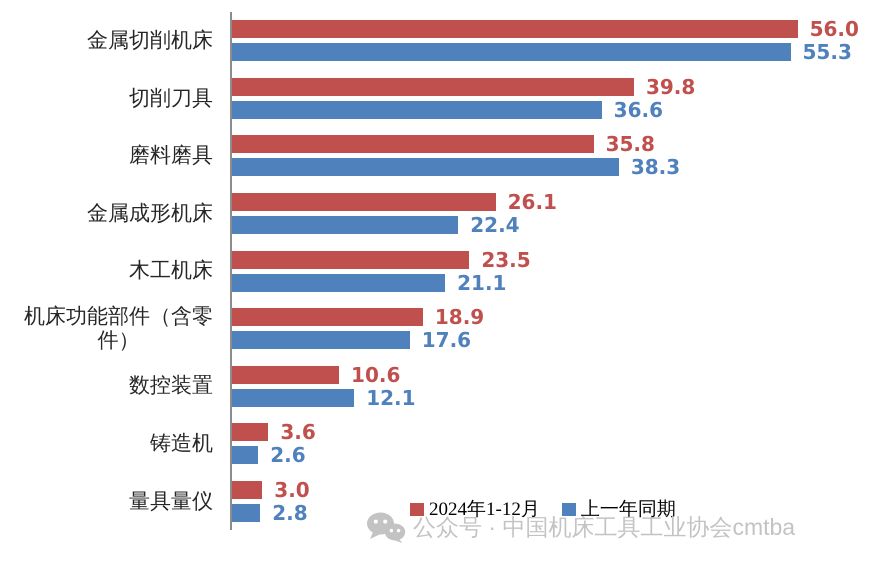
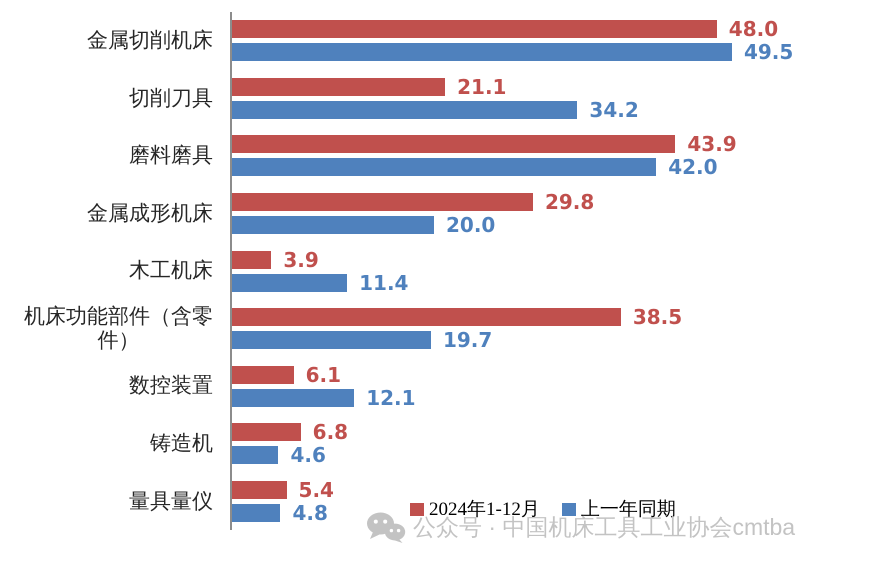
2024年1-12月/金属切削机床: 56.0 -> 48.0
上一年同期/金属切削机床: 55.3 -> 49.5
2024年1-12月/切削刀具: 39.8 -> 21.1
上一年同期/切削刀具: 36.6 -> 34.2
2024年1-12月/磨料磨具: 35.8 -> 43.9
上一年同期/磨料磨具: 38.3 -> 42.0
2024年1-12月/金属成形机床: 26.1 -> 29.8
上一年同期/金属成形机床: 22.4 -> 20.0
2024年1-12月/木工机床: 23.5 -> 3.9
上一年同期/木工机床: 21.1 -> 11.4
2024年1-12月/机床功能部件（含零件）: 18.9 -> 38.5
上一年同期/机床功能部件（含零件）: 17.6 -> 19.7
2024年1-12月/数控装置: 10.6 -> 6.1
2024年1-12月/铸造机: 3.6 -> 6.8
上一年同期/铸造机: 2.6 -> 4.6
2024年1-12月/量具量仪: 3.0 -> 5.4
上一年同期/量具量仪: 2.8 -> 4.8
